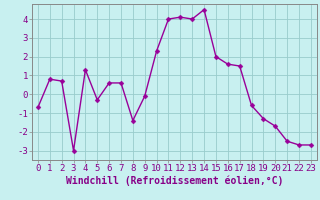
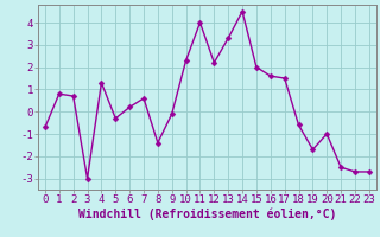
6: 0.6 -> 0.2
12: 4.1 -> 2.2
13: 4.0 -> 3.3
19: -1.3 -> -1.7
20: -1.7 -> -1.0
